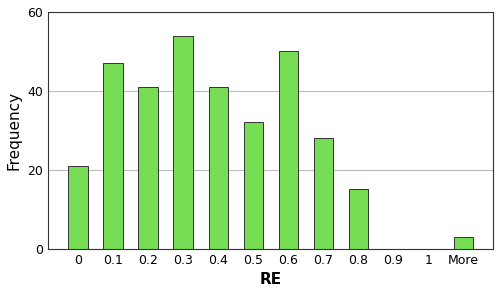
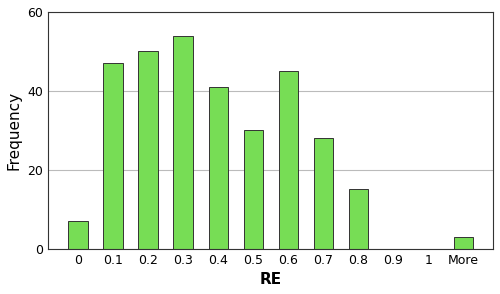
0: 21 -> 7
0.2: 41 -> 50
0.5: 32 -> 30
0.6: 50 -> 45
